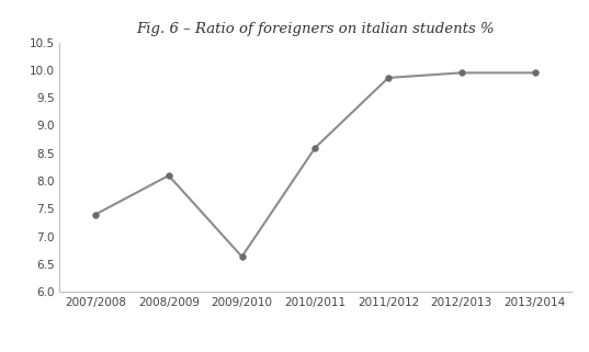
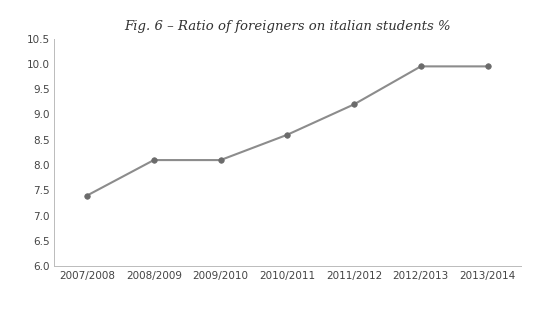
2009/2010: 6.64 -> 8.10
2011/2012: 9.86 -> 9.20
